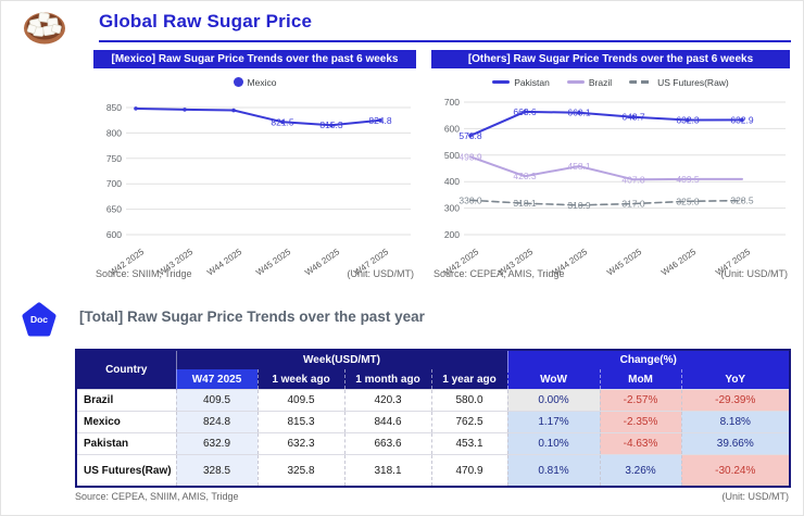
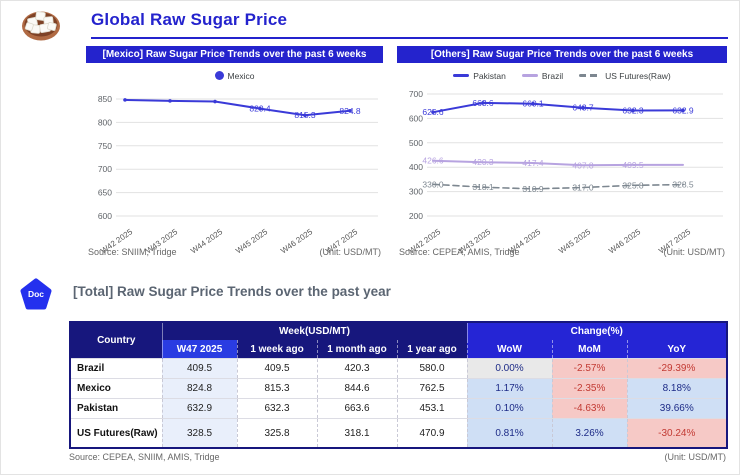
[Mexico] Raw Sugar Price Trends over the past 6 weeks/W45 2025: 821.5 -> 829.4
[Others] Raw Sugar Price Trends over the past 6 weeks/Pakistan/W42 2025: 573.8 -> 625.6
[Others] Raw Sugar Price Trends over the past 6 weeks/Brazil/W42 2025: 493.9 -> 426.6
[Others] Raw Sugar Price Trends over the past 6 weeks/Brazil/W44 2025: 458.1 -> 417.4
